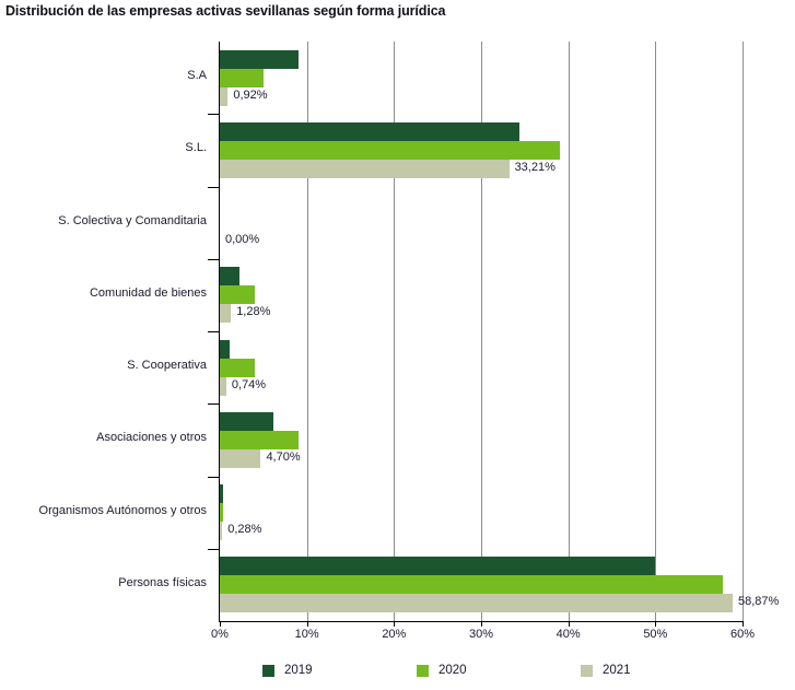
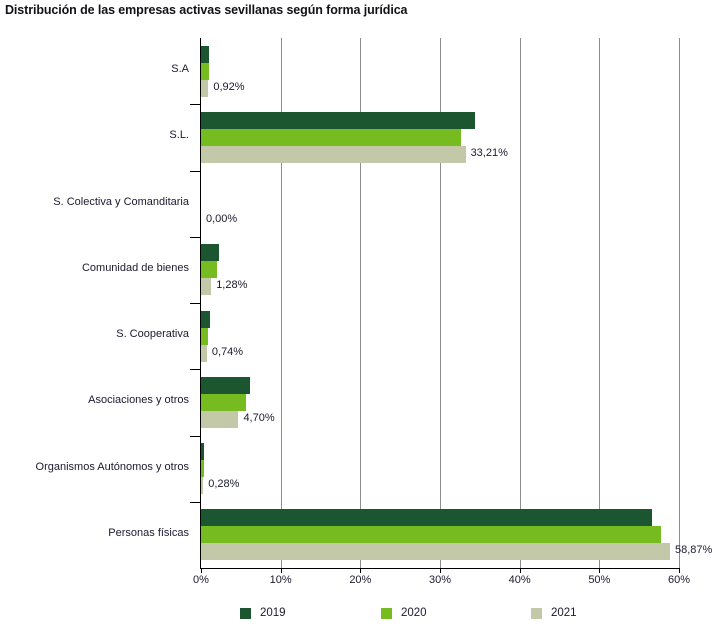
2019/S.A: 9% -> 1%
2020/S.A: 5% -> 1%
2020/S.L.: 39% -> 33%
2020/Comunidad de bienes: 4% -> 2%
2020/S. Cooperativa: 4% -> 1%
2020/Asociaciones y otros: 9% -> 6%
2019/Personas físicas: 50% -> 57%
